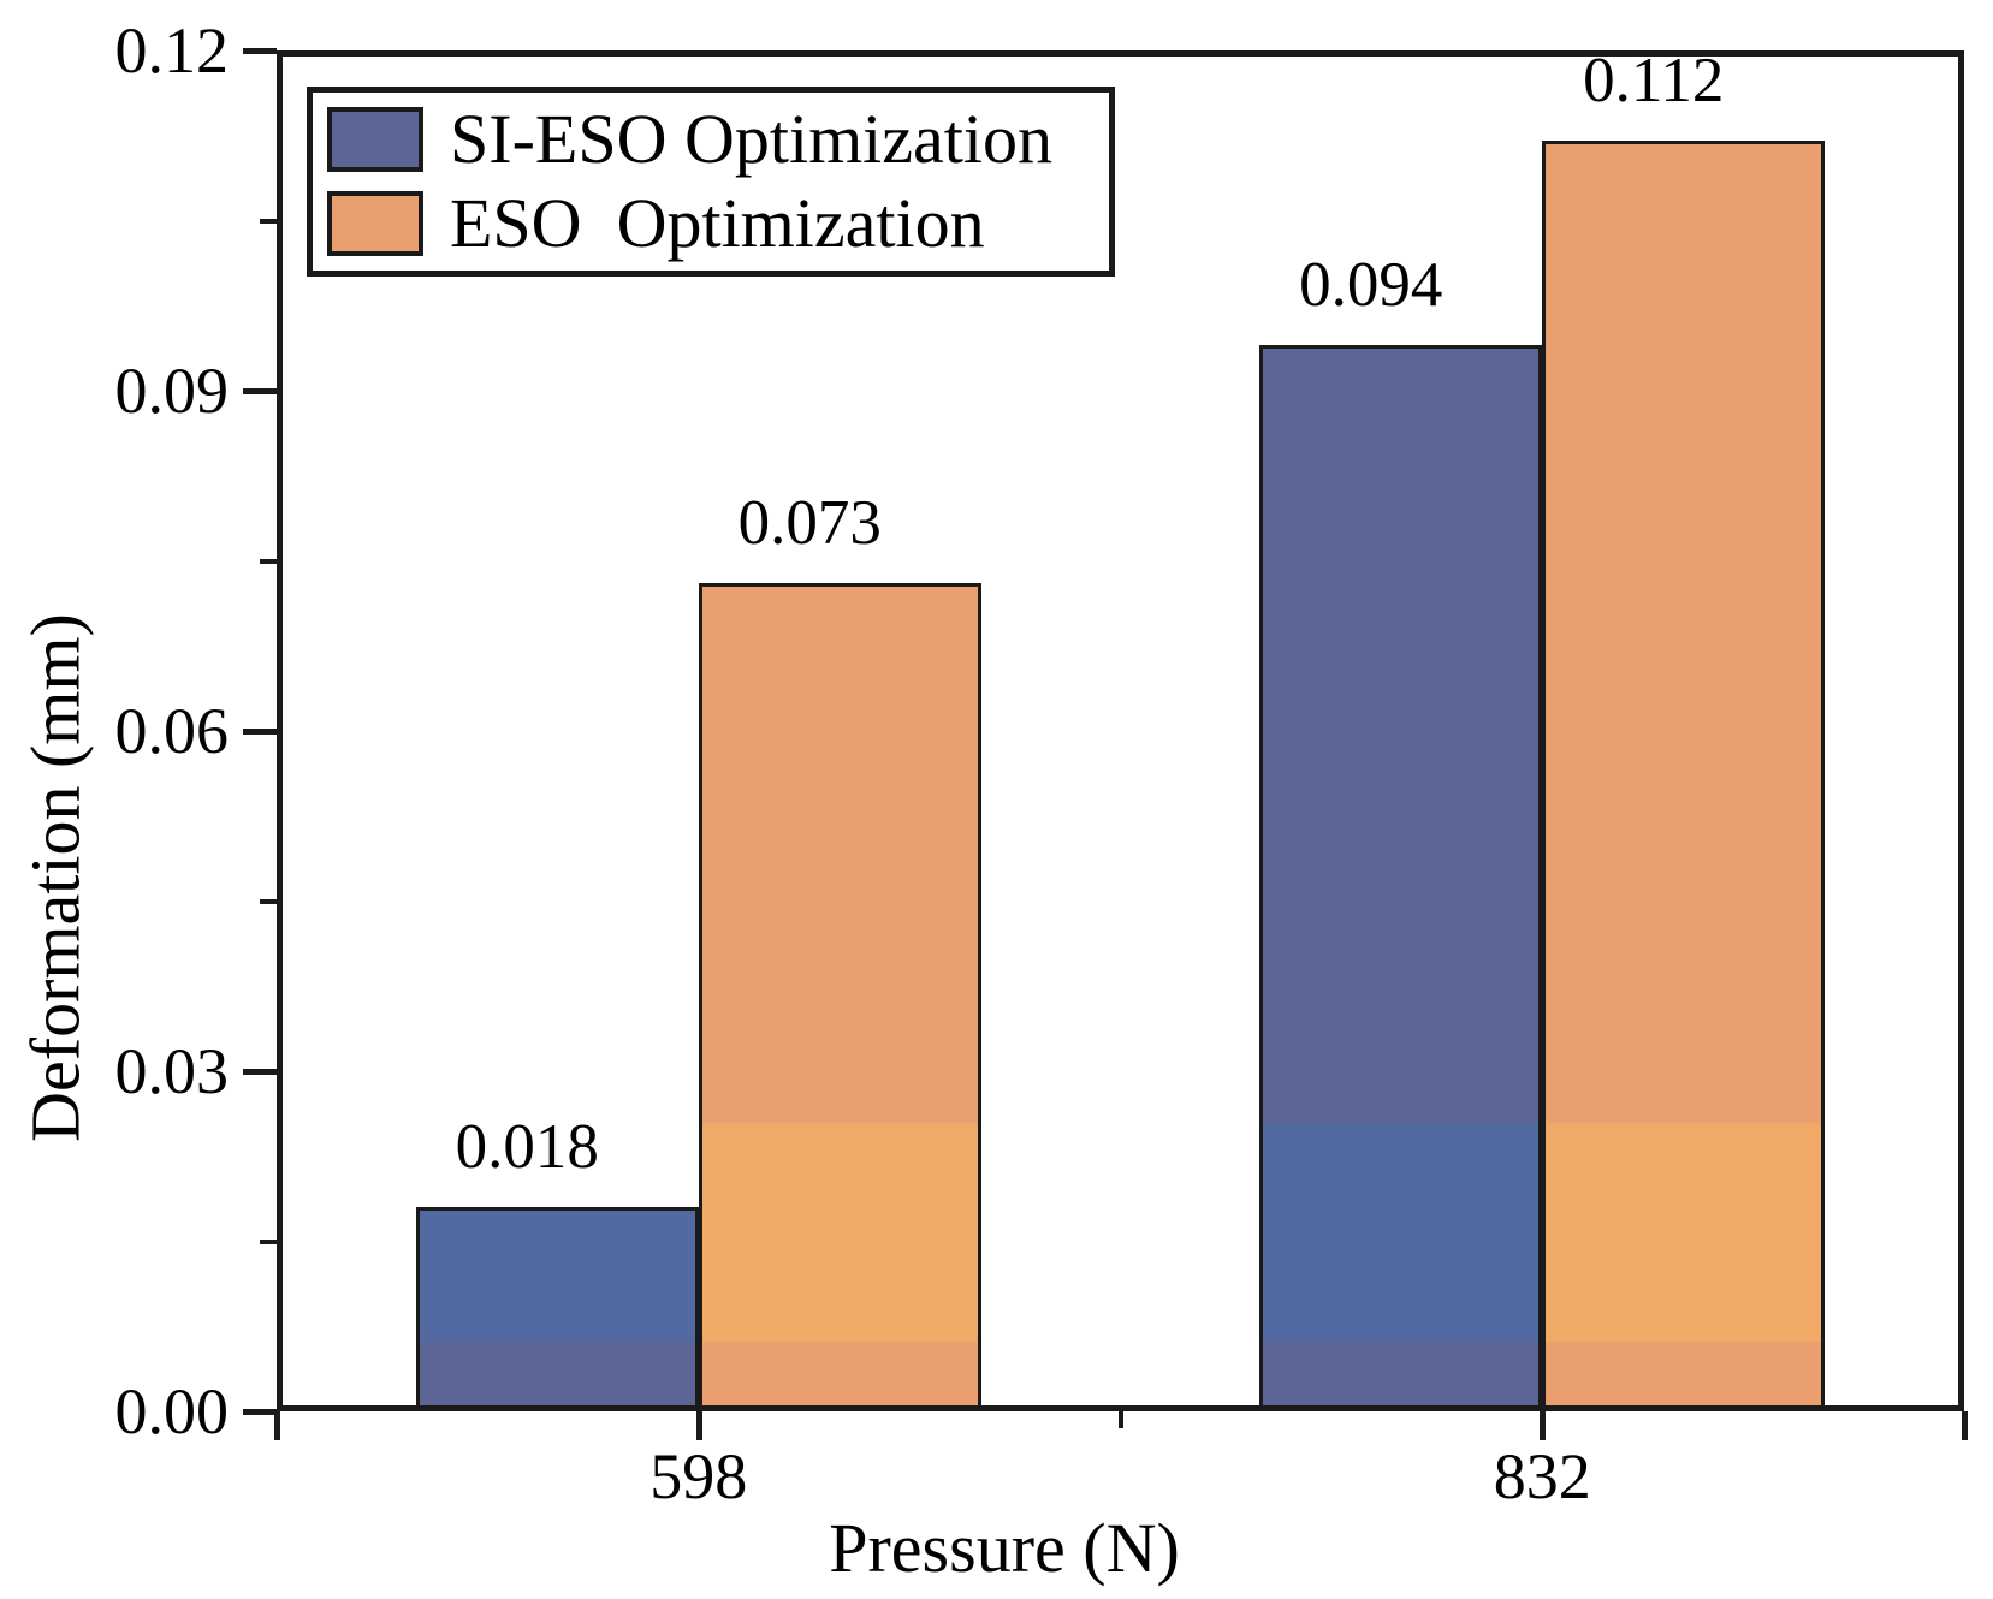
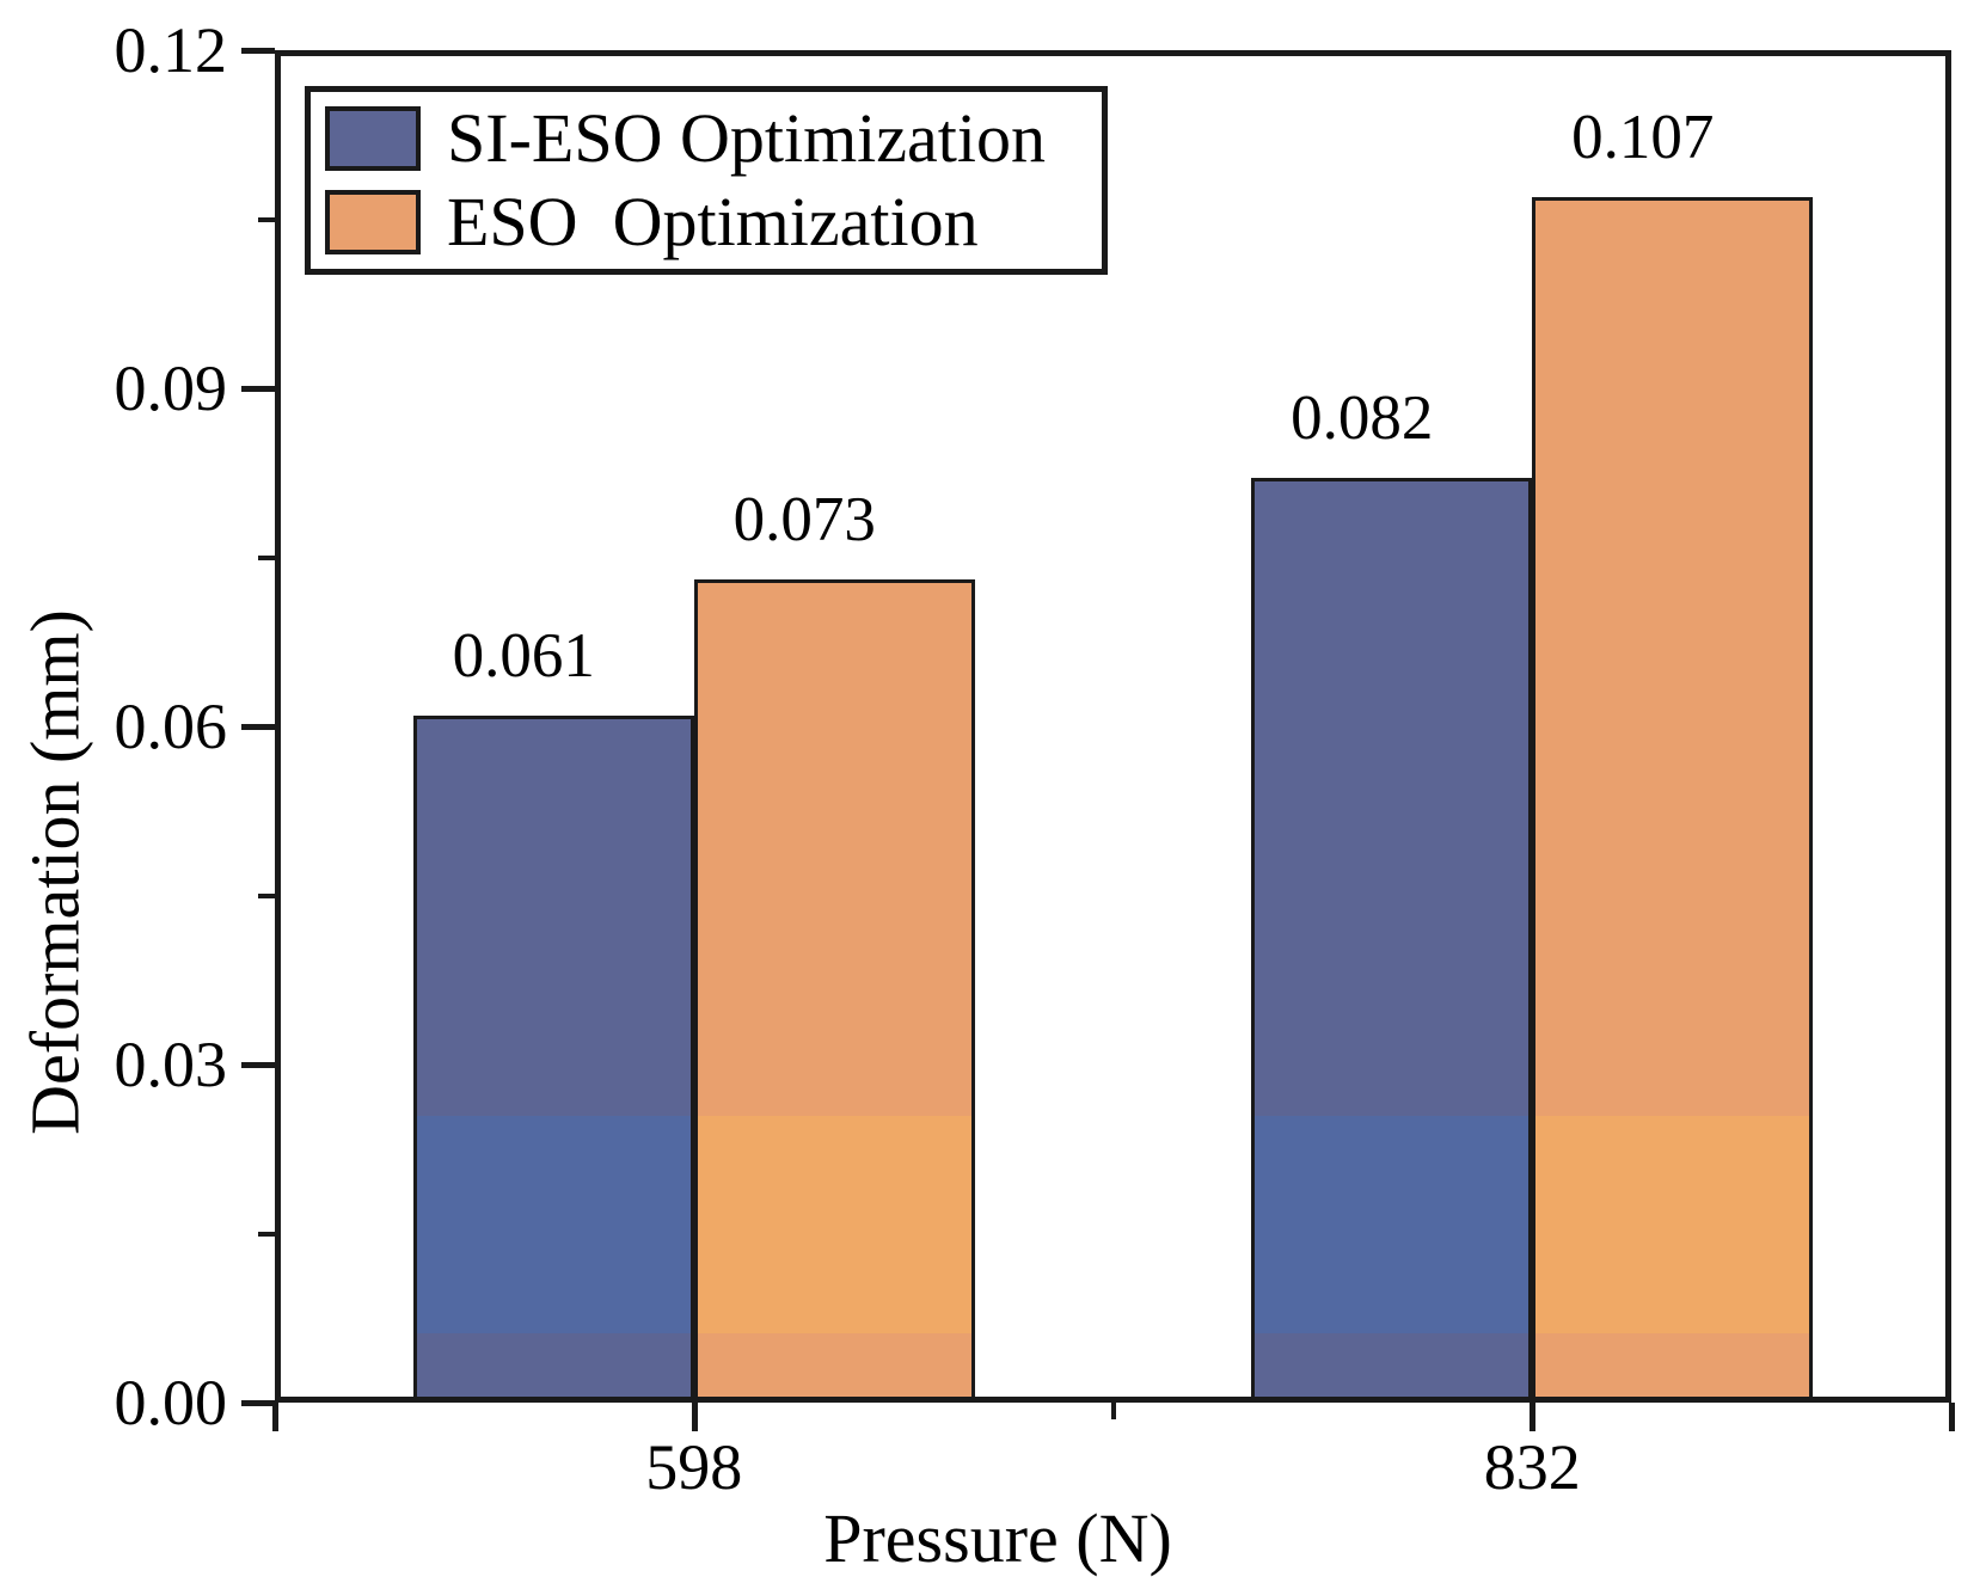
SI-ESO Optimization/598: 0.018 -> 0.061
SI-ESO Optimization/832: 0.094 -> 0.082
ESO Optimization/832: 0.112 -> 0.107
